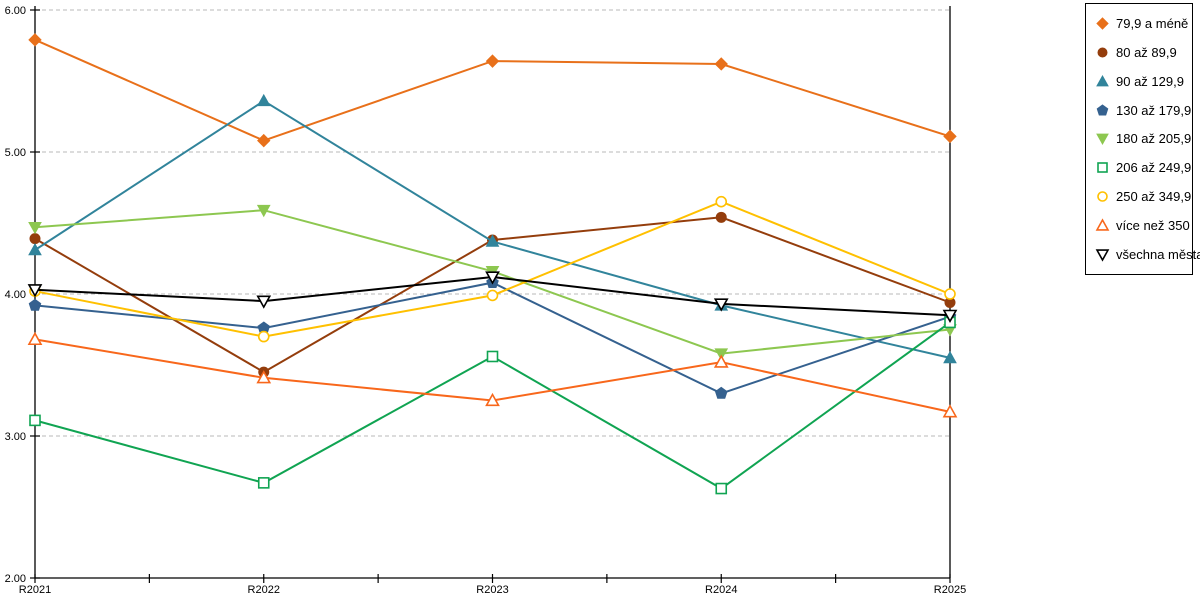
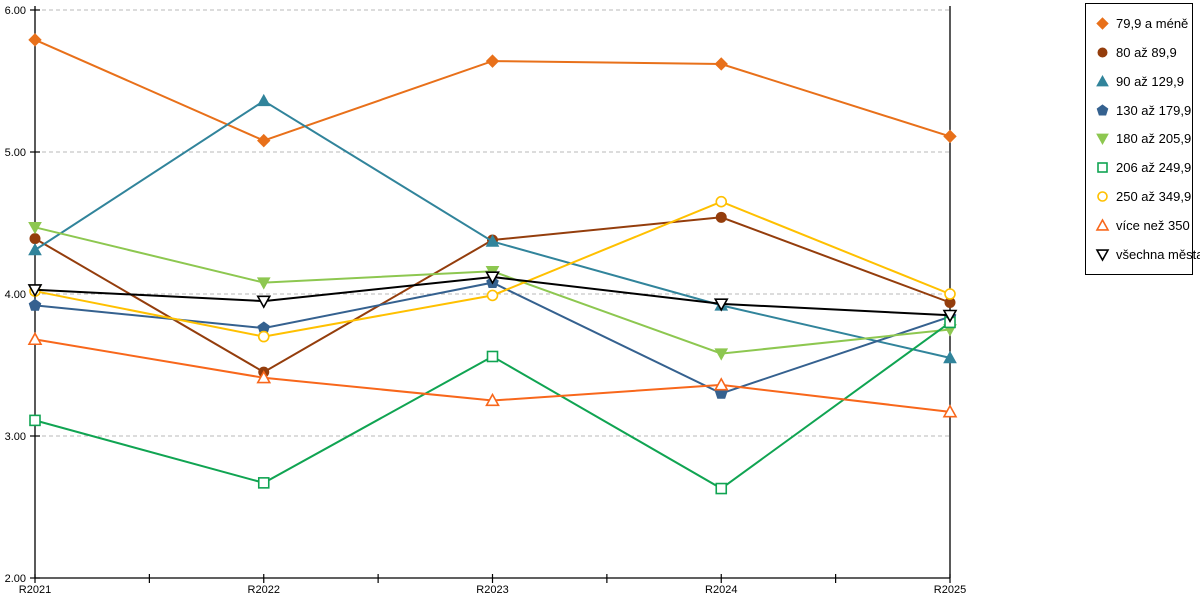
180 až 205,9/R2022: 4.59 -> 4.08
více než 350/R2024: 3.52 -> 3.36
